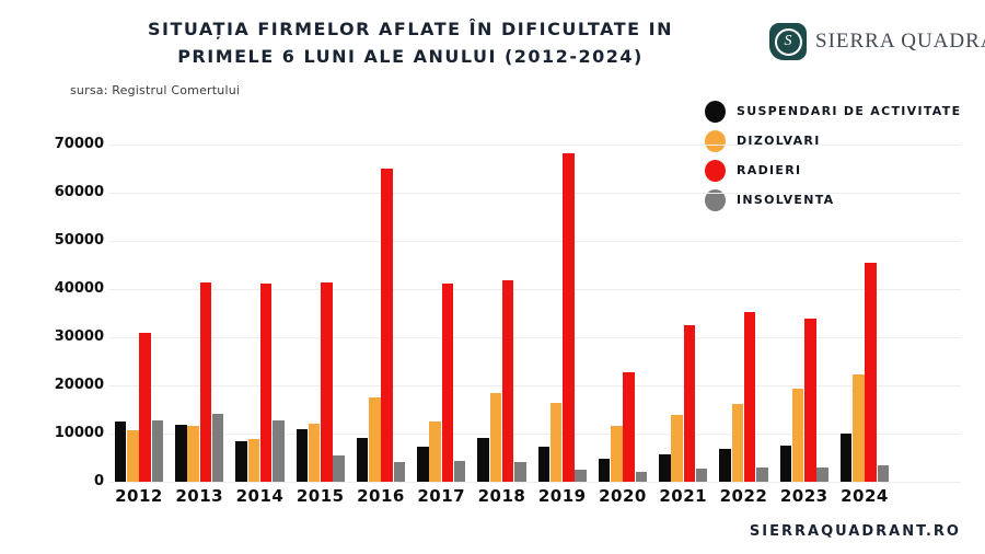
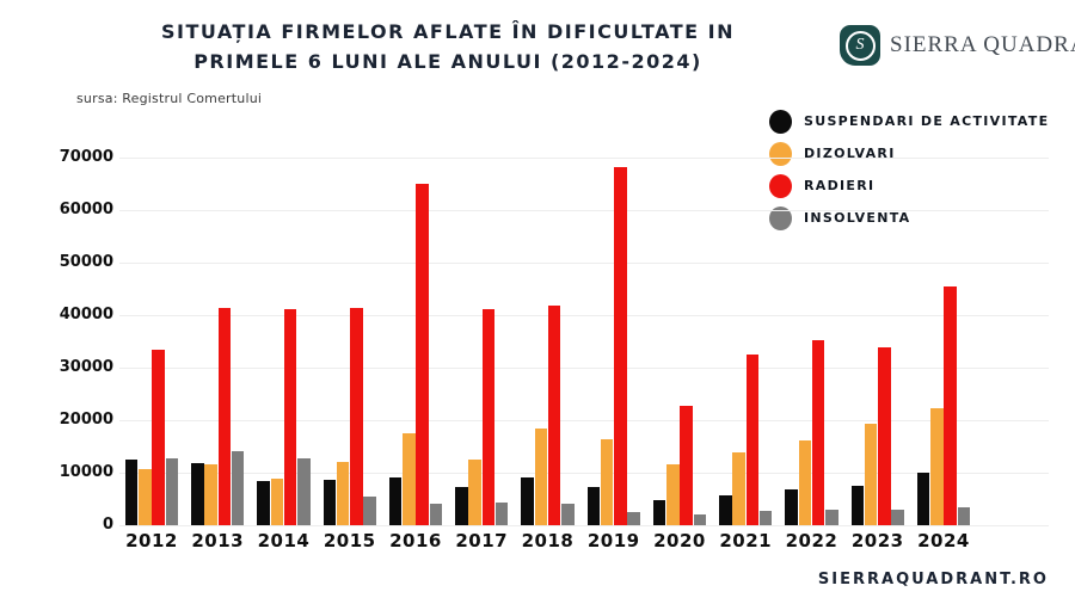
RADIERI/2012: 31000 -> 33000
SUSPENDARI DE ACTIVITATE/2015: 11000 -> 9000
